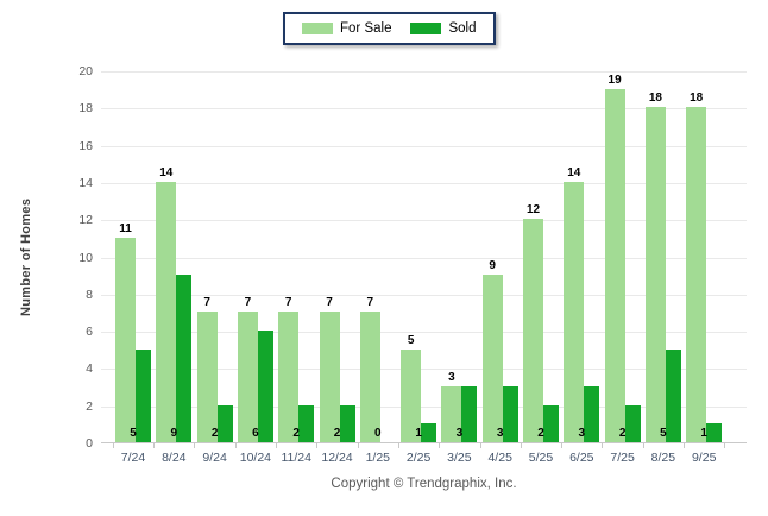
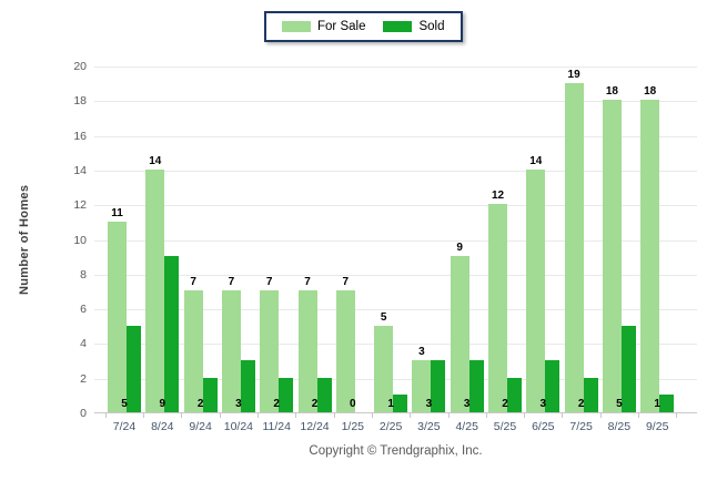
Sold/10/24: 6 -> 3
